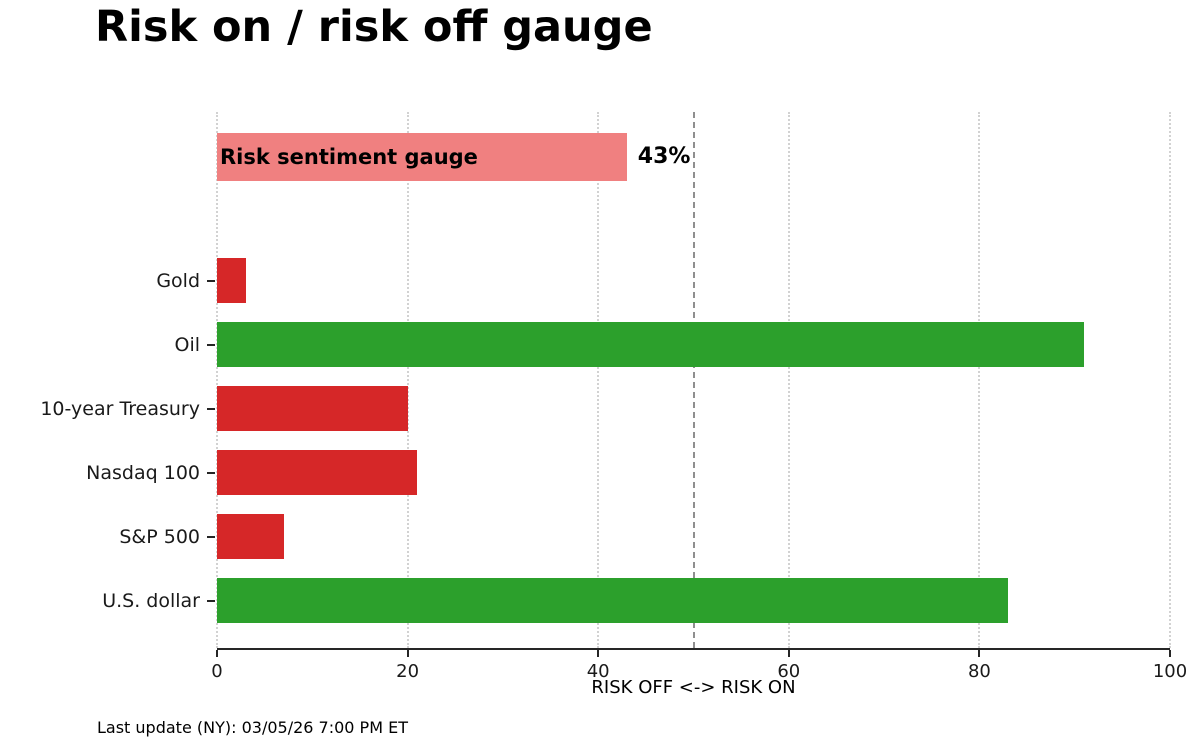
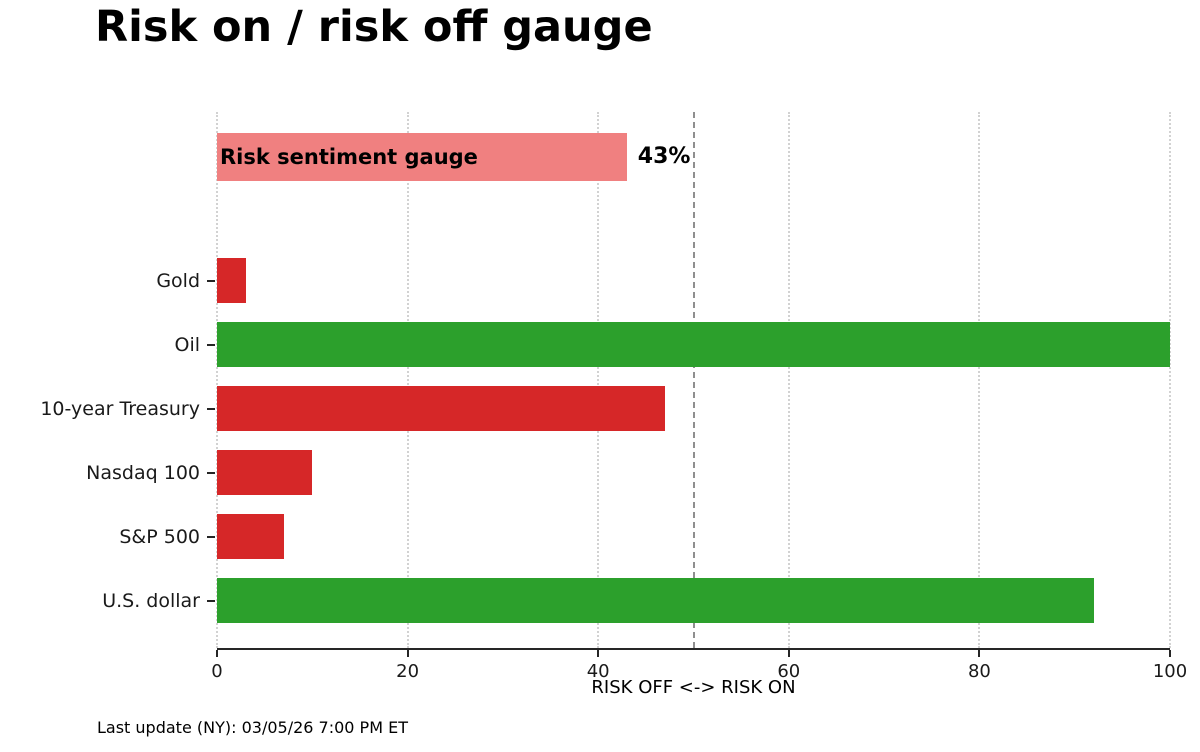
Oil: 91 -> 100
10-year Treasury: 20 -> 47
Nasdaq 100: 21 -> 10
U.S. dollar: 83 -> 92
